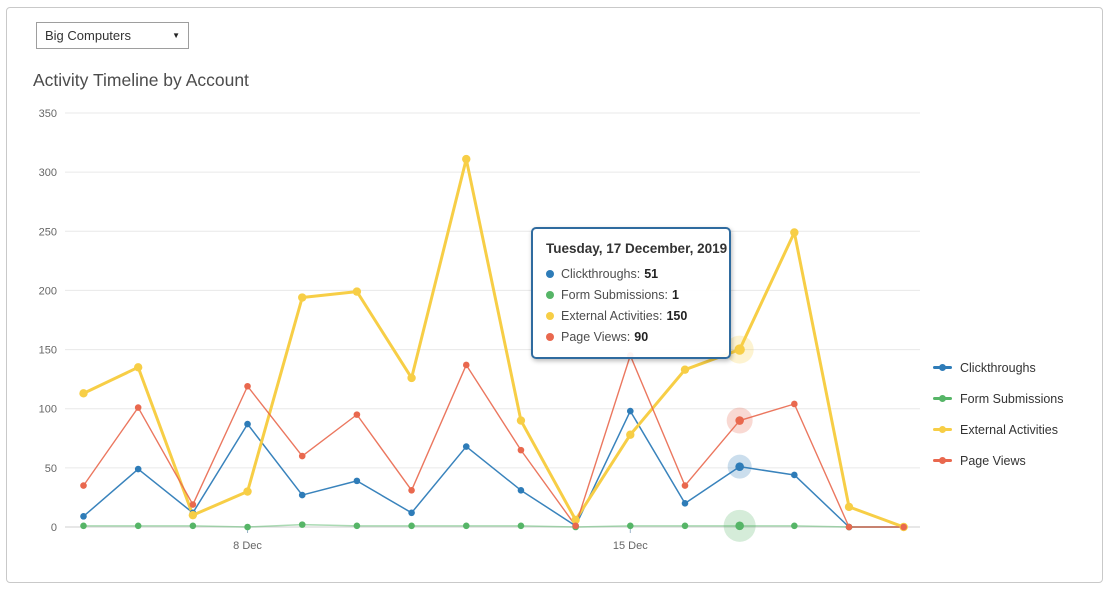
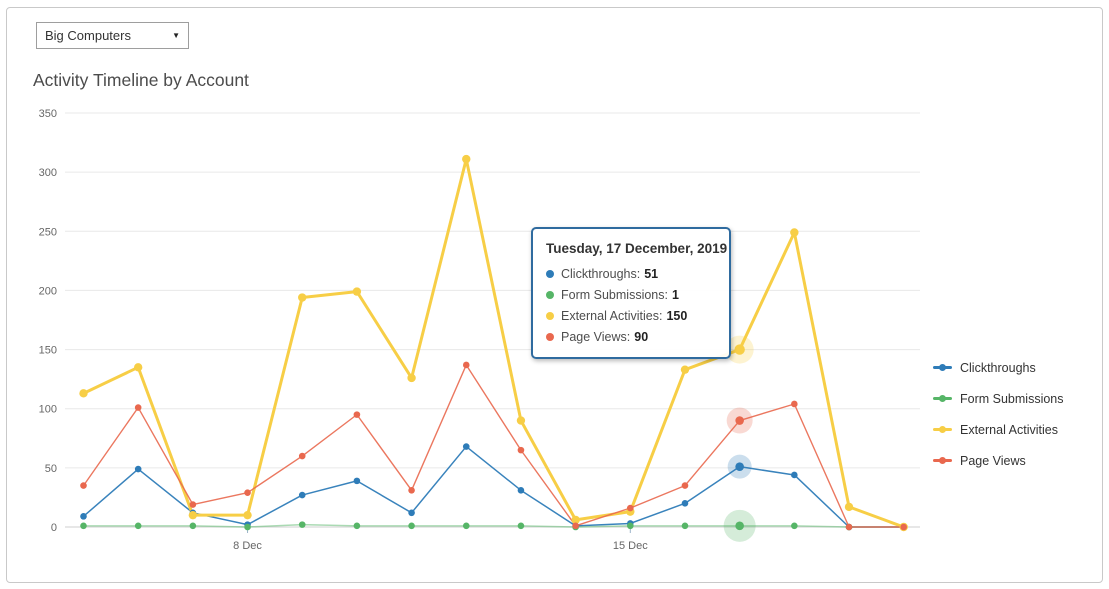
Clickthroughs/8 Dec: 87 -> 2
External Activities/8 Dec: 30 -> 10
Page Views/8 Dec: 119 -> 29
Clickthroughs/15 Dec: 98 -> 3
External Activities/15 Dec: 78 -> 13
Page Views/15 Dec: 145 -> 16
